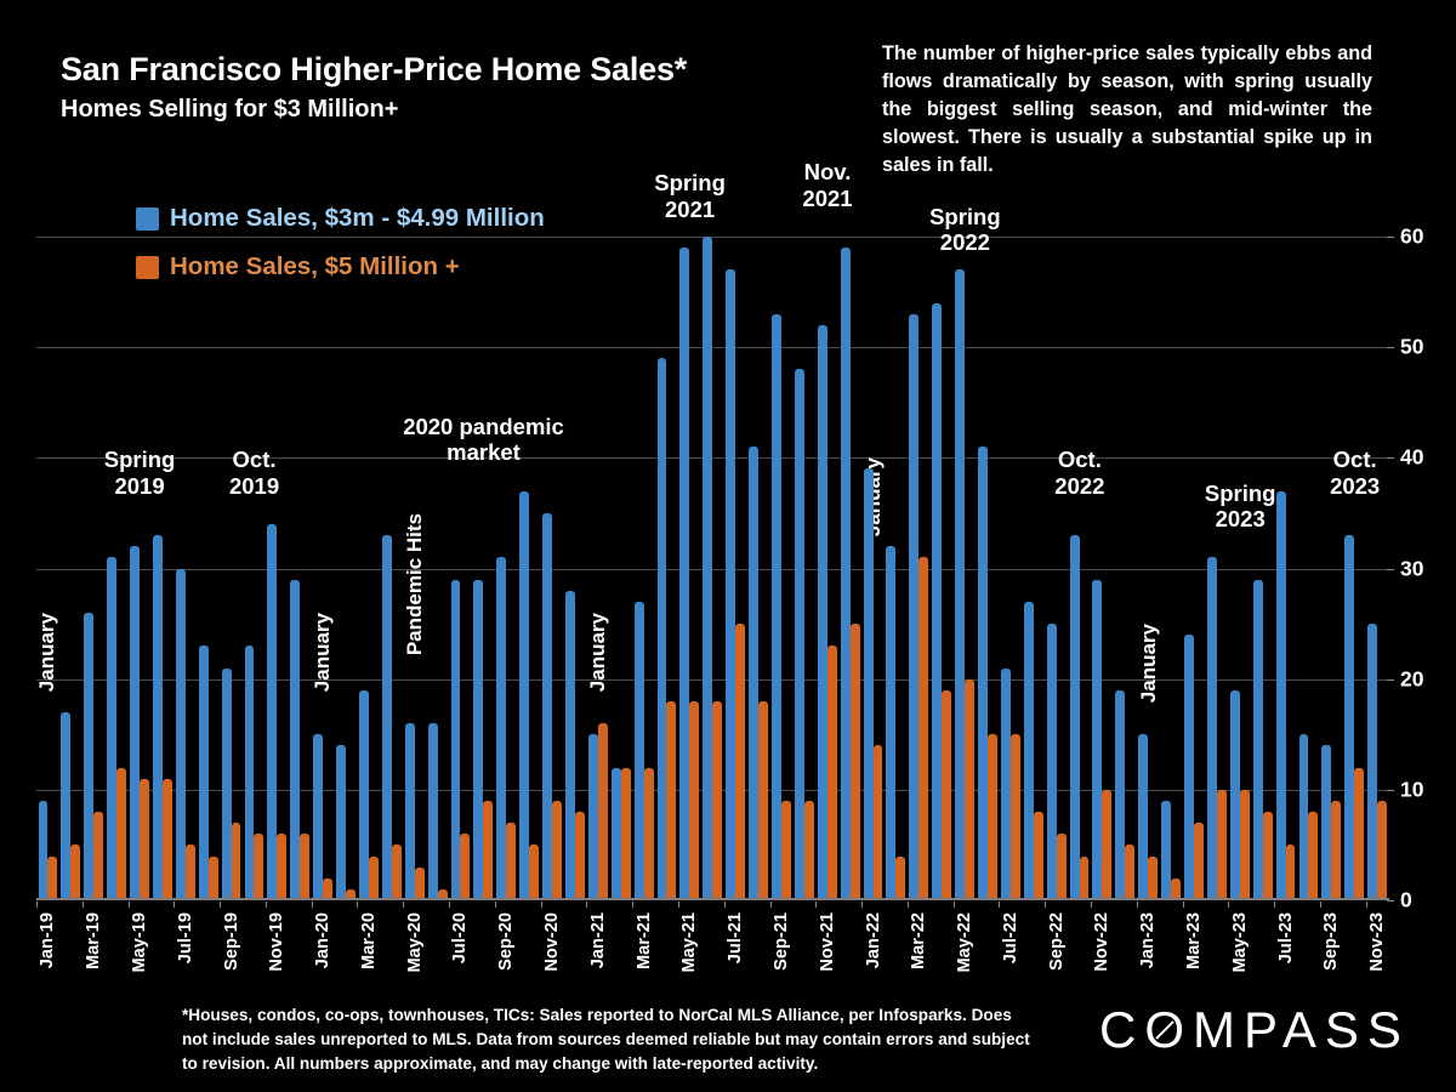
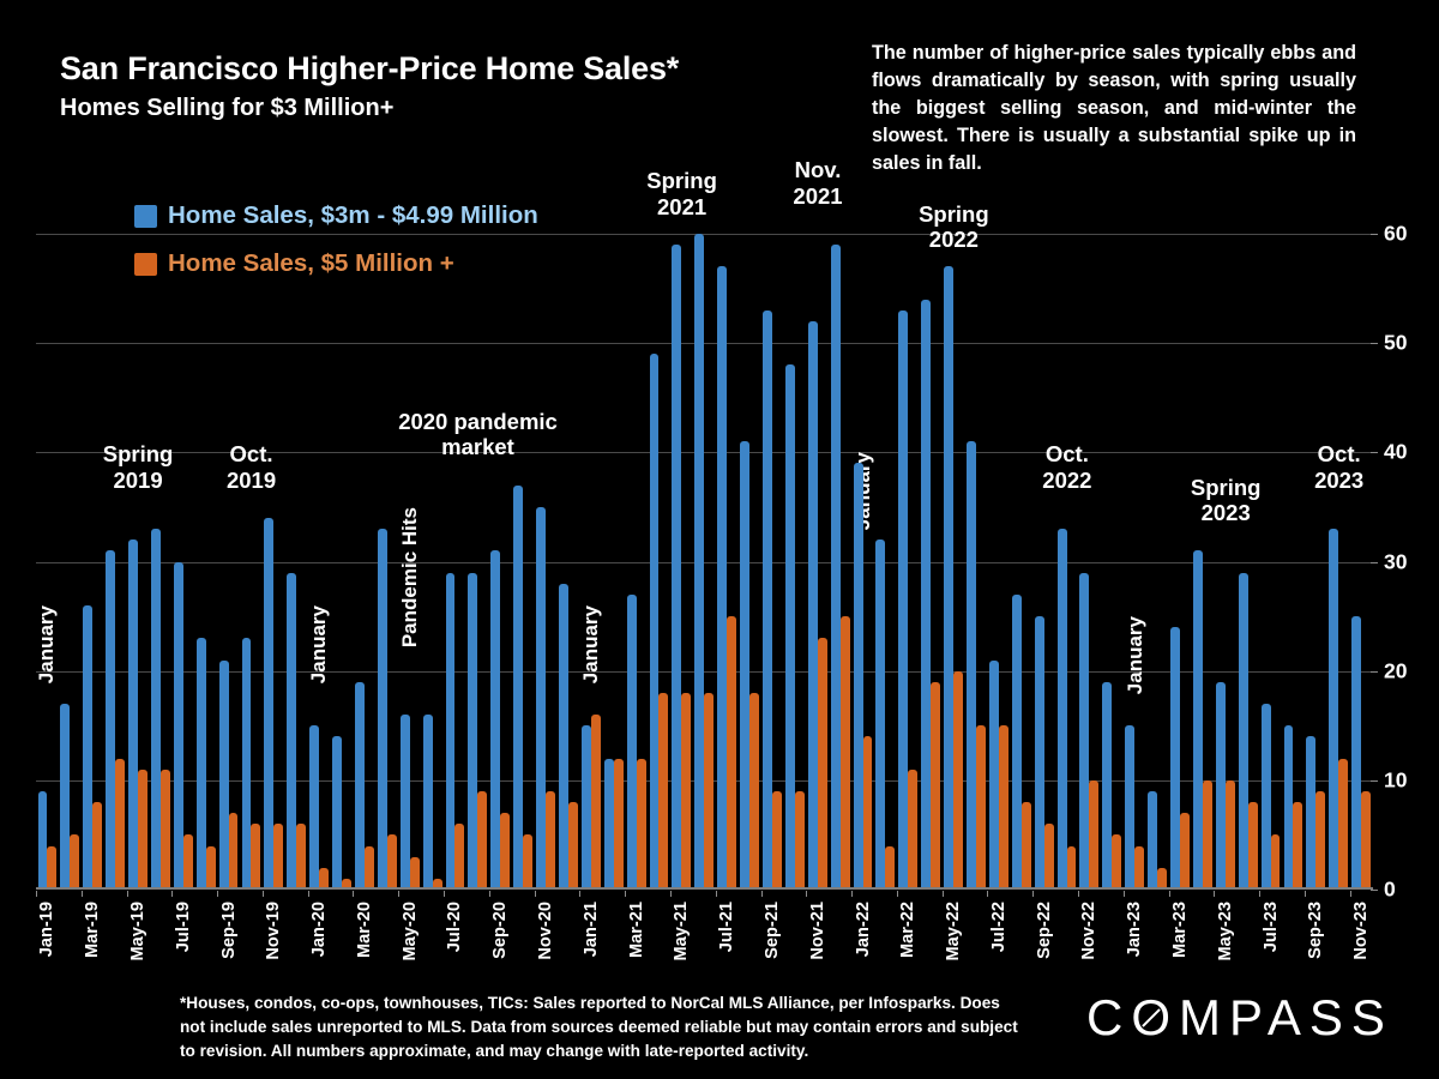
Home Sales, $5 Million +/Mar-22: 31 -> 11
Home Sales, $3m - $4.99 Million/Jul-23: 37 -> 17
